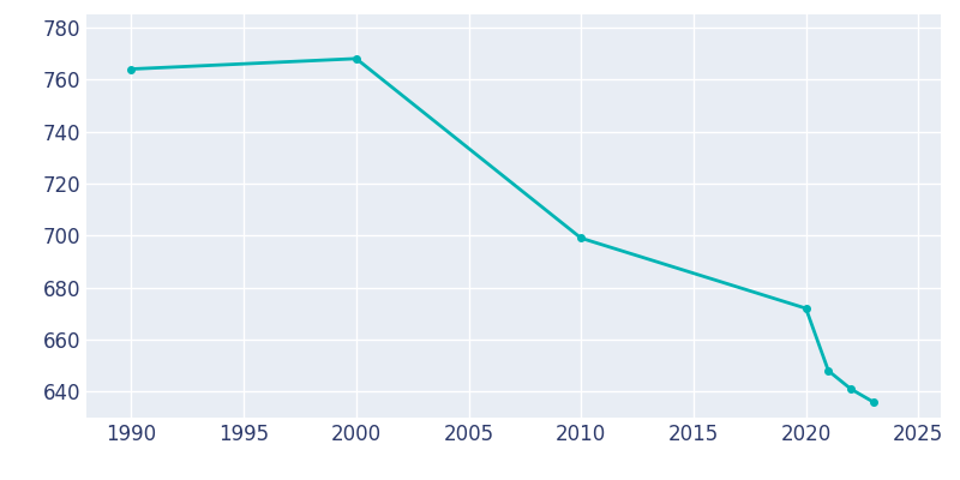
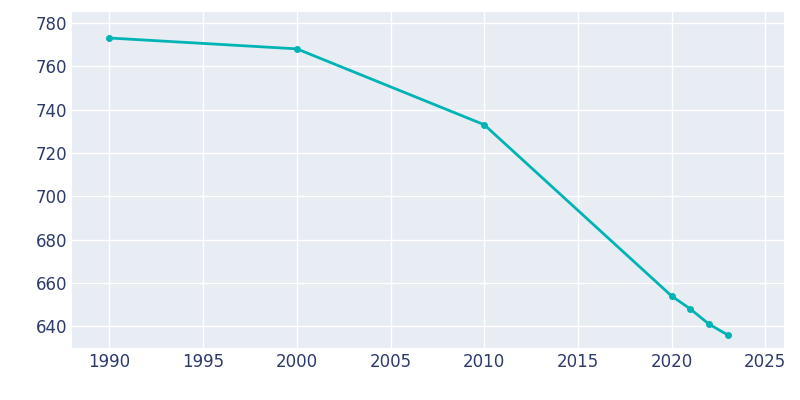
1990: 764 -> 773
2010: 699 -> 733
2020: 672 -> 654
